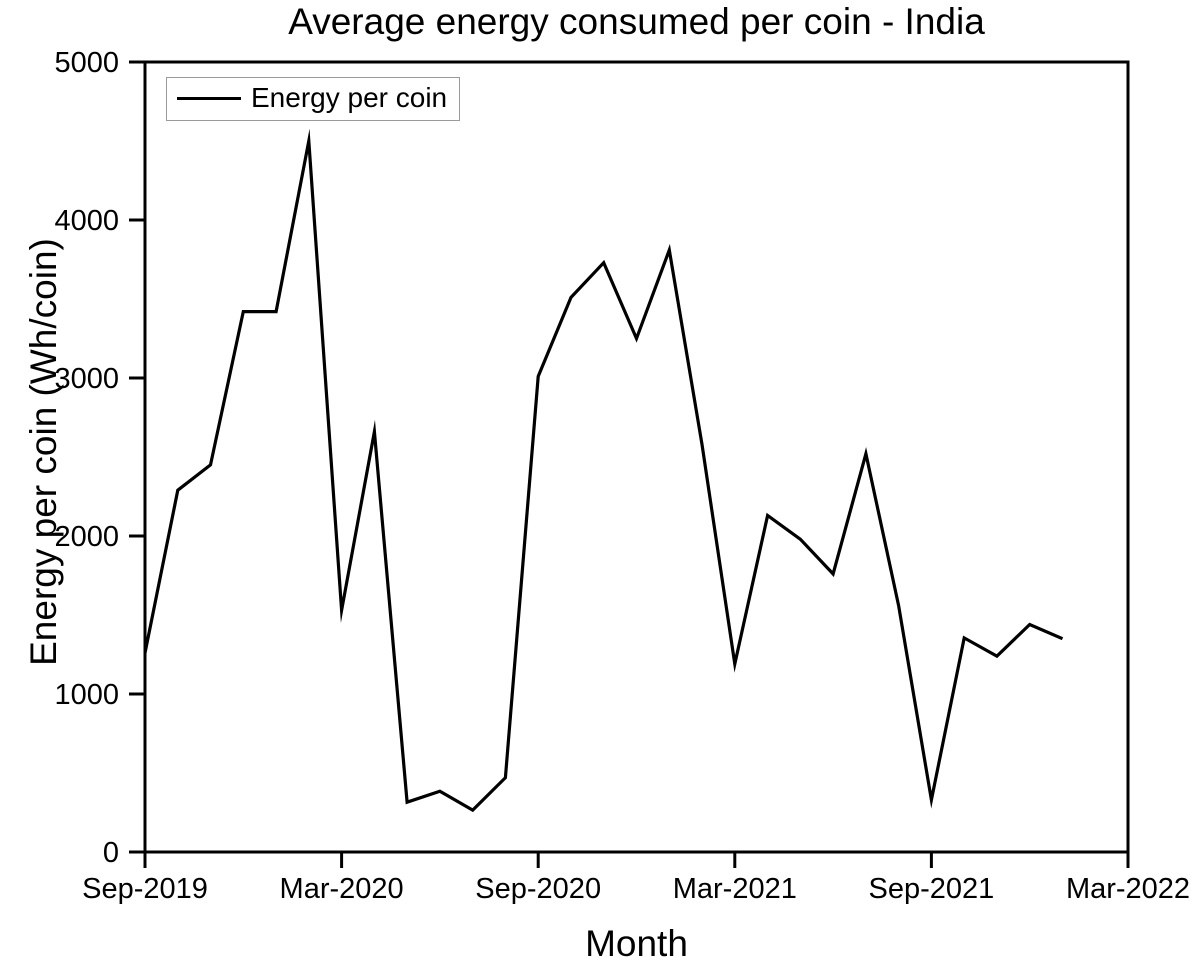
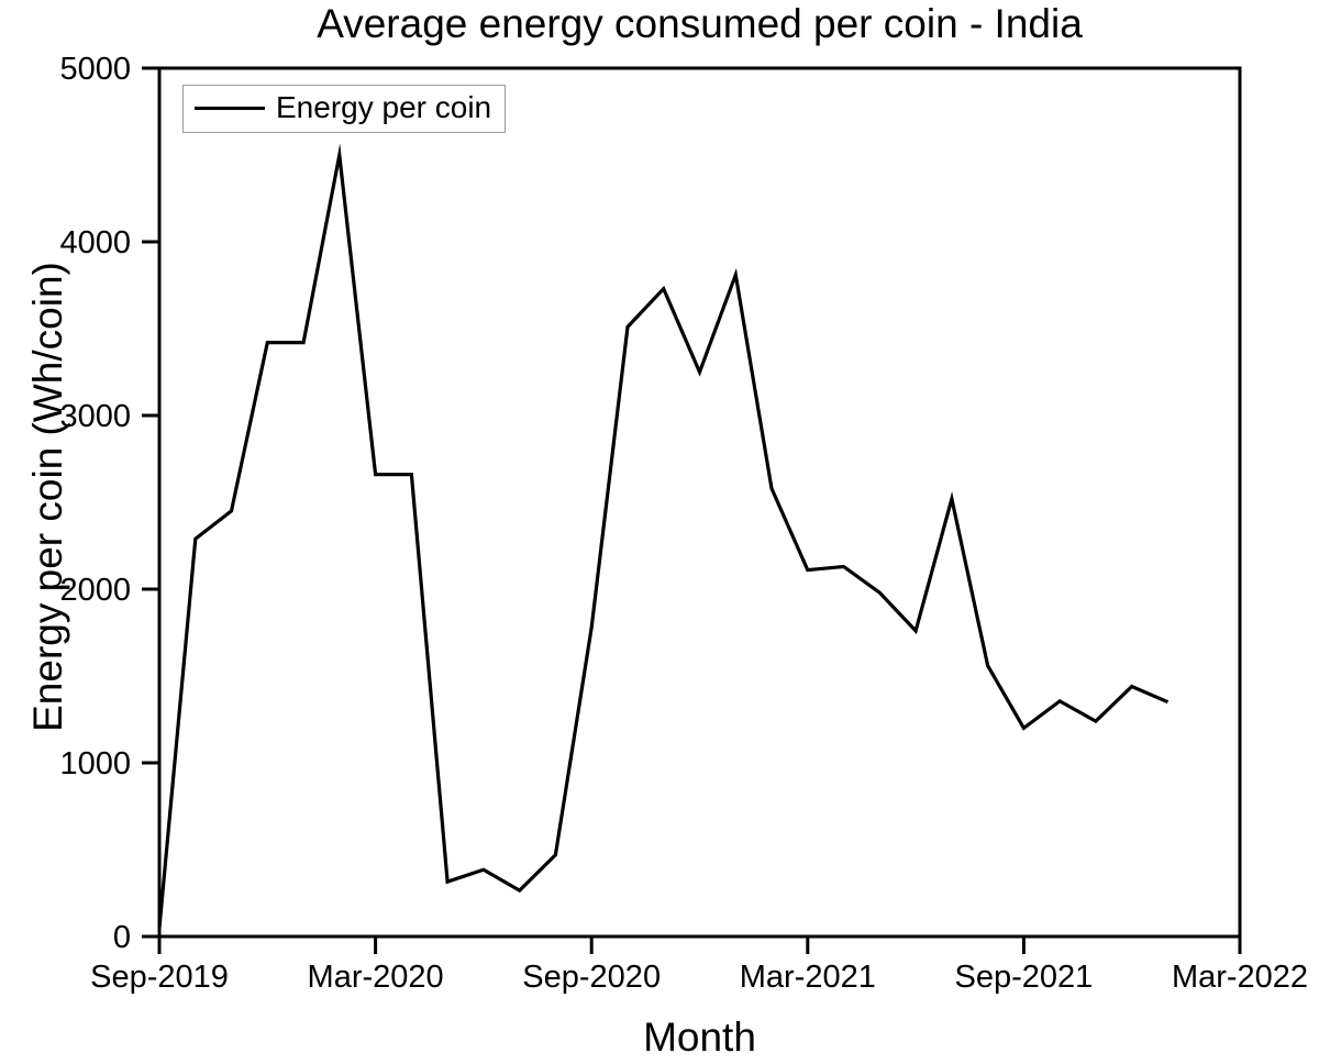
Sep-2019: 1260 -> 50
Mar-2020: 1530 -> 2660
Sep-2020: 3010 -> 1780
Mar-2021: 1190 -> 2110
Sep-2021: 330 -> 1200
